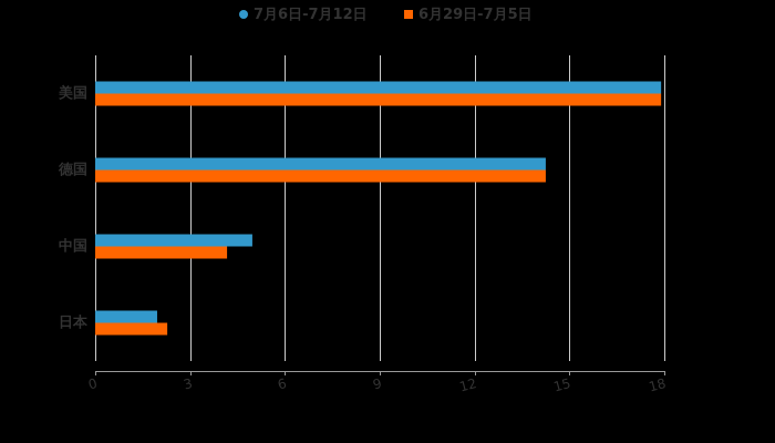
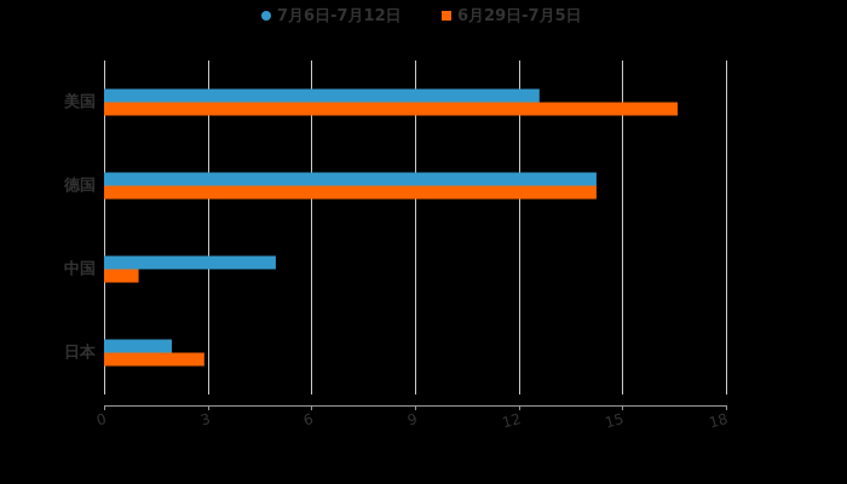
7月6日-7月12日/美国: 17.9 -> 12.6
6月29日-7月5日/美国: 17.9 -> 16.6
6月29日-7月5日/中国: 4.2 -> 1.0
6月29日-7月5日/日本: 2.3 -> 2.9
